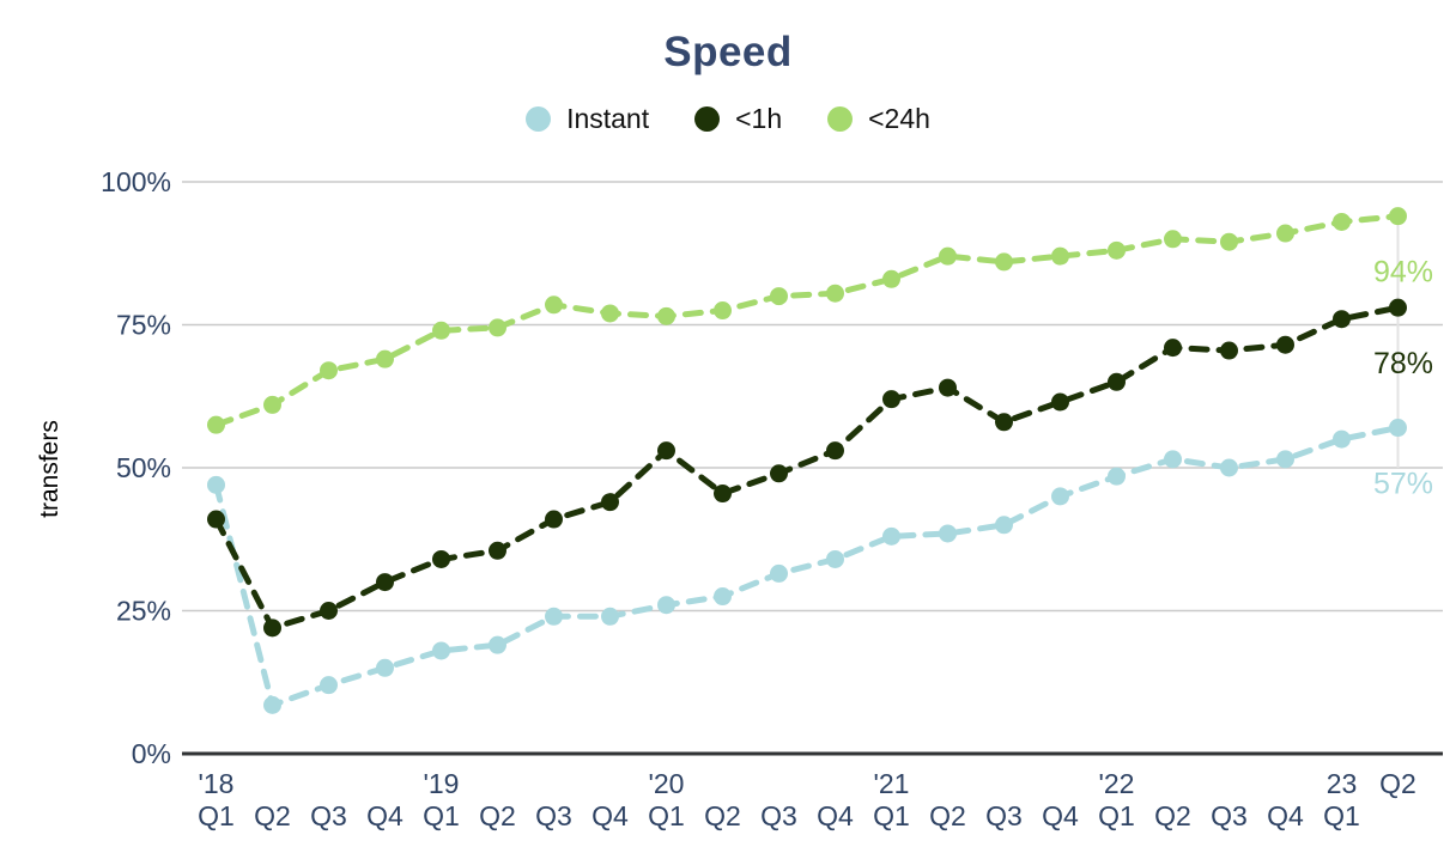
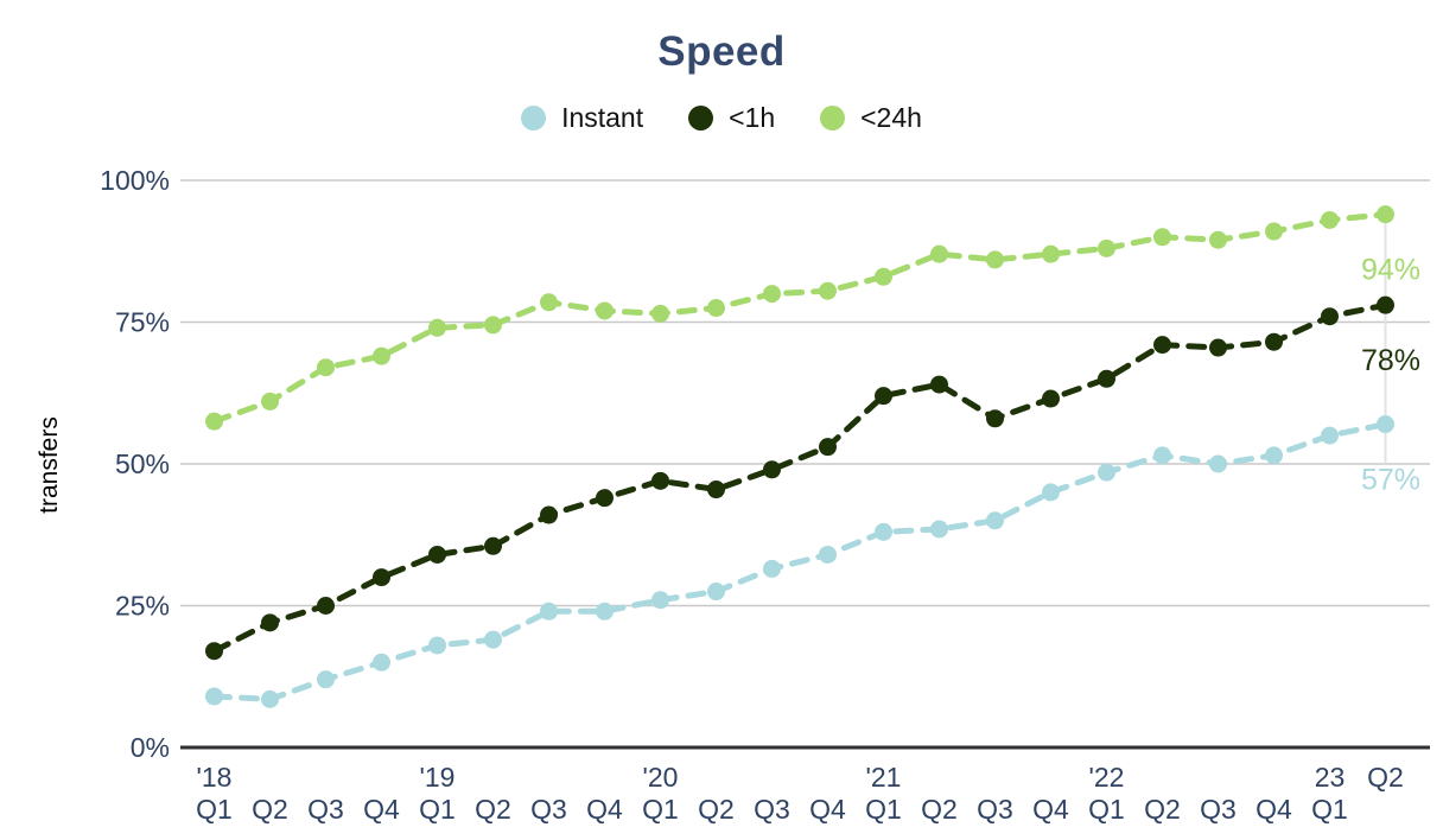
Instant/'18 Q1: 47% -> 9%
<1h/'18 Q1: 41% -> 17%
<1h/'20 Q1: 53% -> 47%
